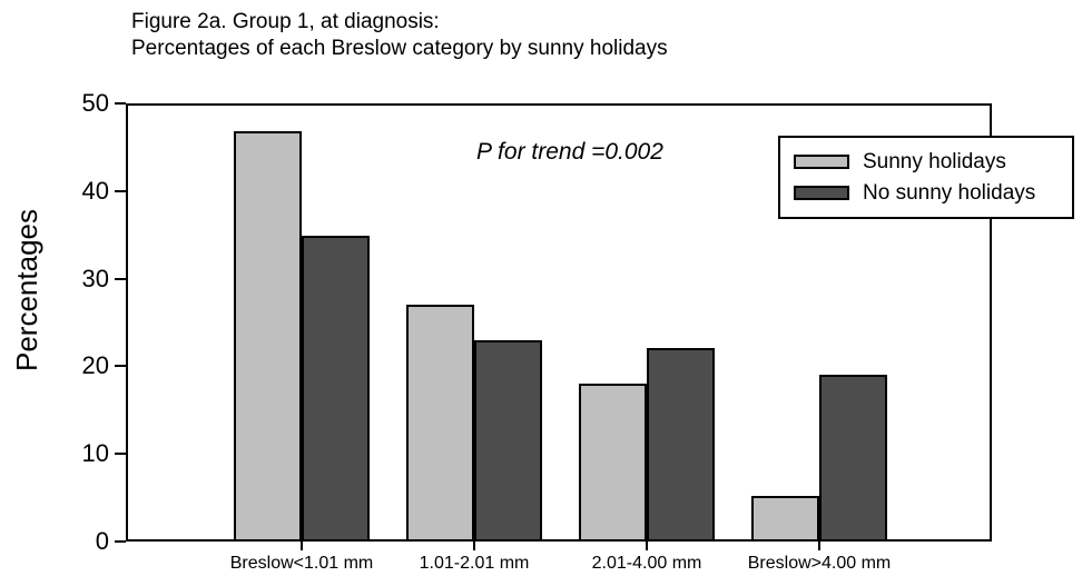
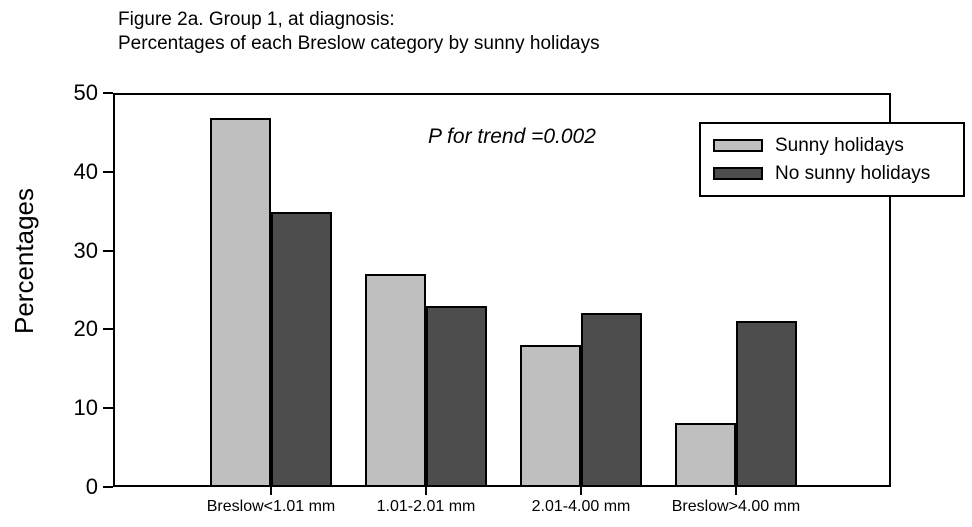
Sunny holidays/Breslow>4.00 mm: 5 -> 8
No sunny holidays/Breslow>4.00 mm: 19 -> 21
